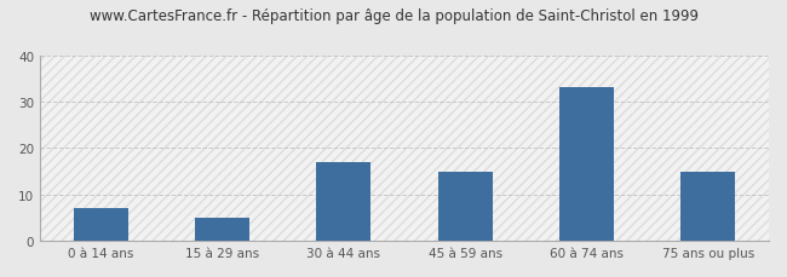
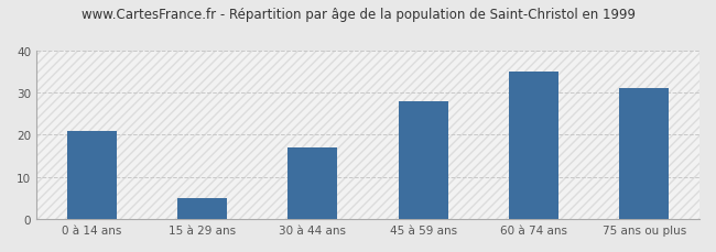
0 à 14 ans: 7 -> 21
45 à 59 ans: 15 -> 28
60 à 74 ans: 33 -> 35
75 ans ou plus: 15 -> 31
